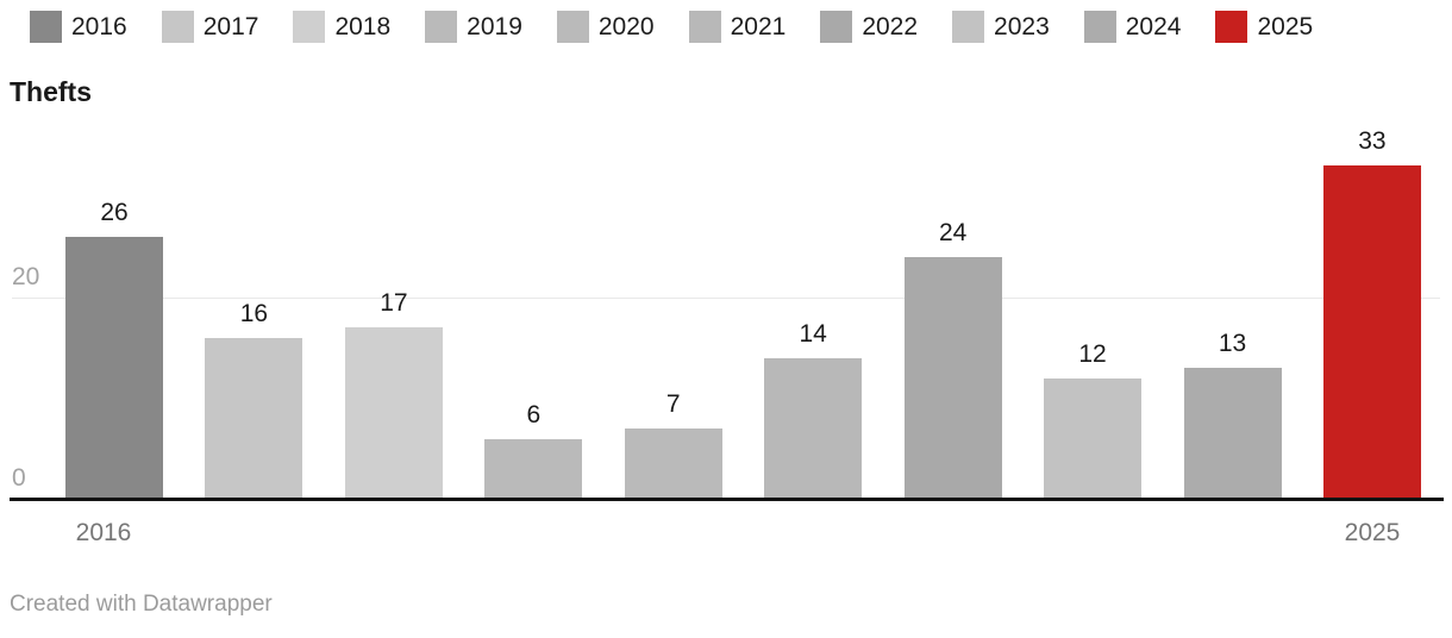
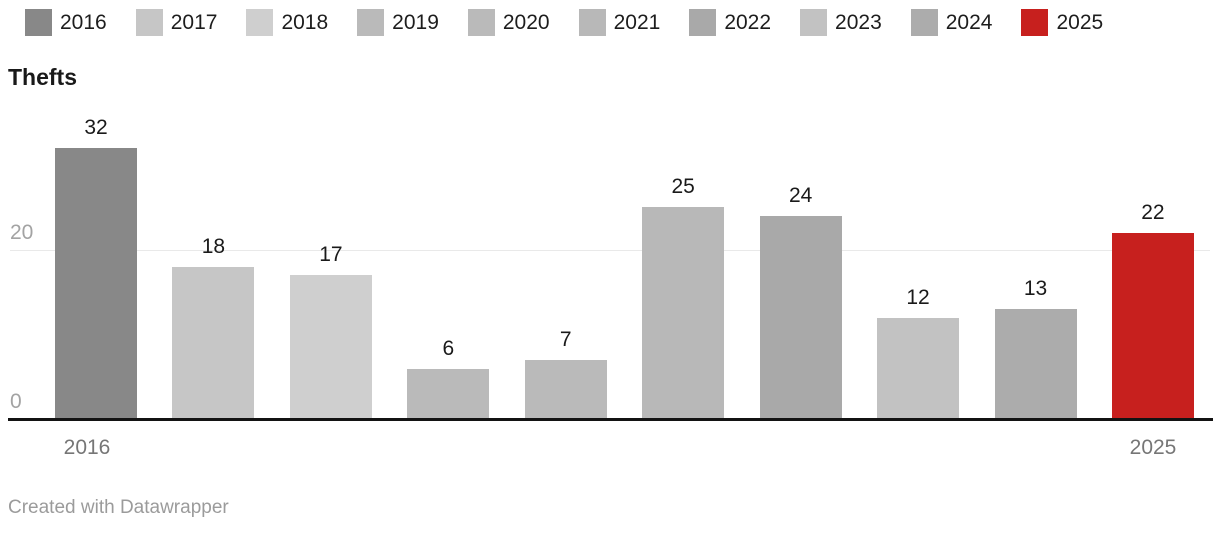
2016: 26 -> 32
2017: 16 -> 18
2021: 14 -> 25
2025: 33 -> 22
